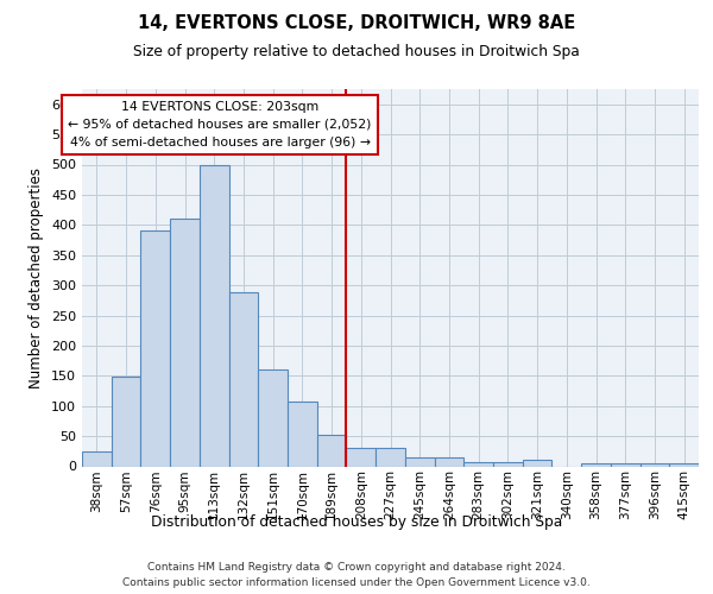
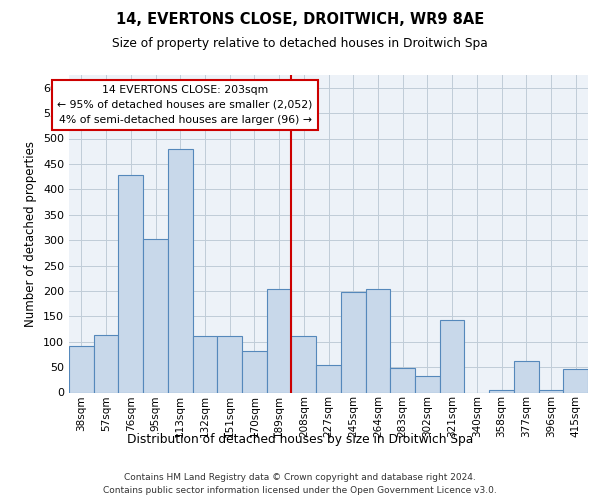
38sqm: 25 -> 92
57sqm: 148 -> 114
76sqm: 390 -> 428
95sqm: 410 -> 302
113sqm: 500 -> 480
132sqm: 288 -> 112
151sqm: 160 -> 112
170sqm: 108 -> 82
189sqm: 53 -> 204
208sqm: 30 -> 112
227sqm: 30 -> 54
245sqm: 15 -> 198
264sqm: 15 -> 204
283sqm: 7 -> 48
302sqm: 7 -> 32
321sqm: 10 -> 142
377sqm: 5 -> 62
415sqm: 5 -> 46
